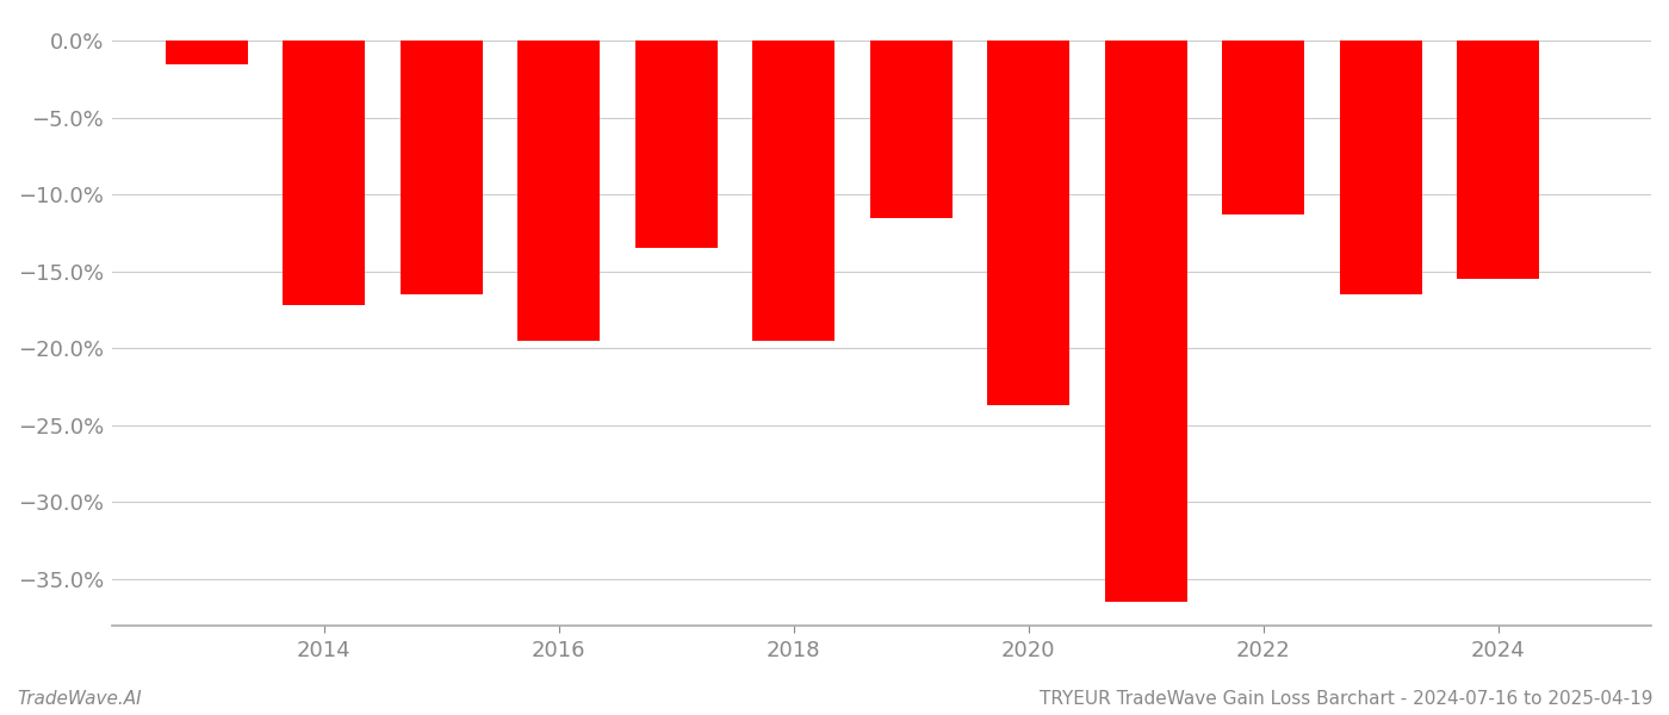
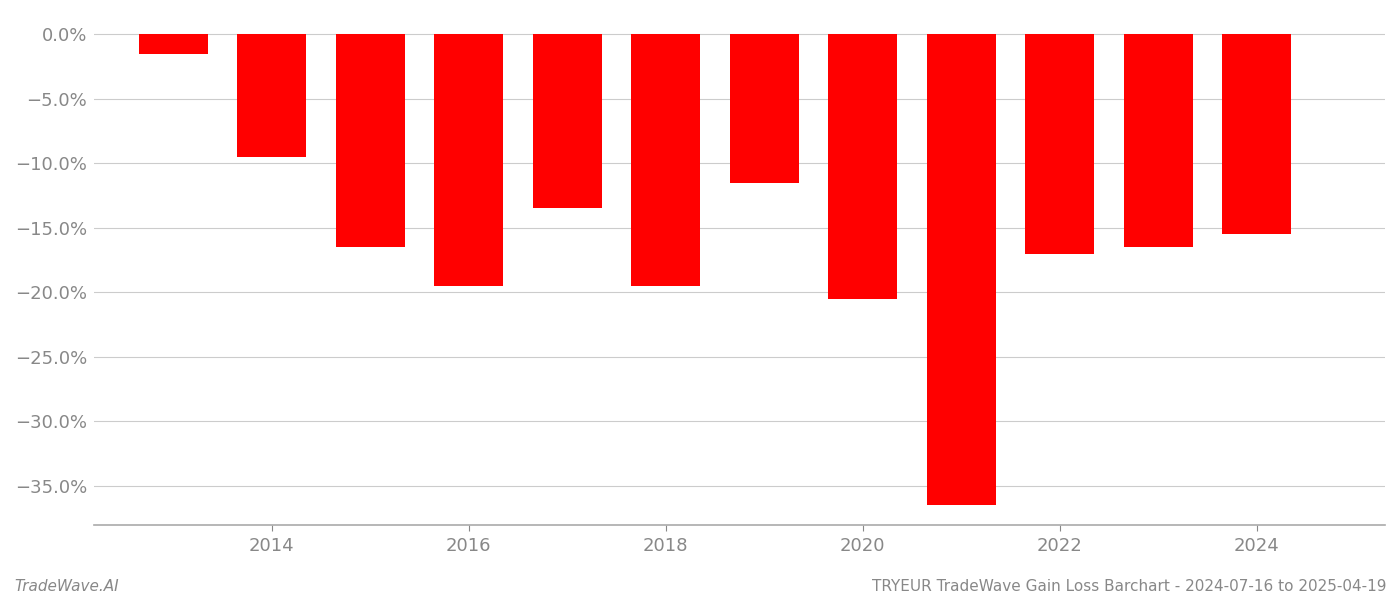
2014: -17.2% -> -9.5%
2020: -23.7% -> -20.5%
2022: -11.3% -> -17.0%
